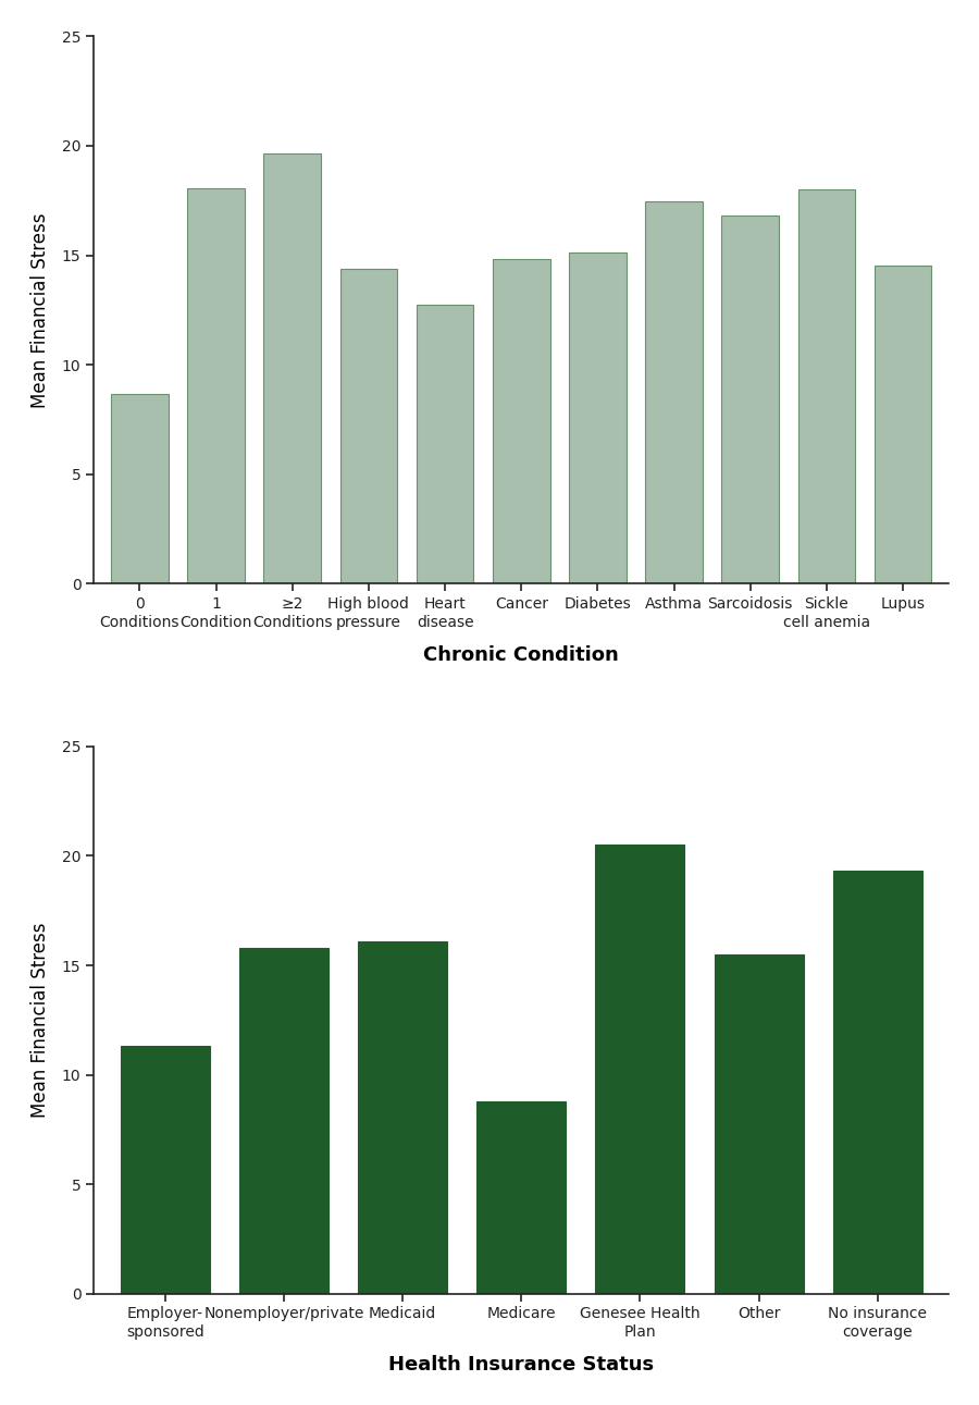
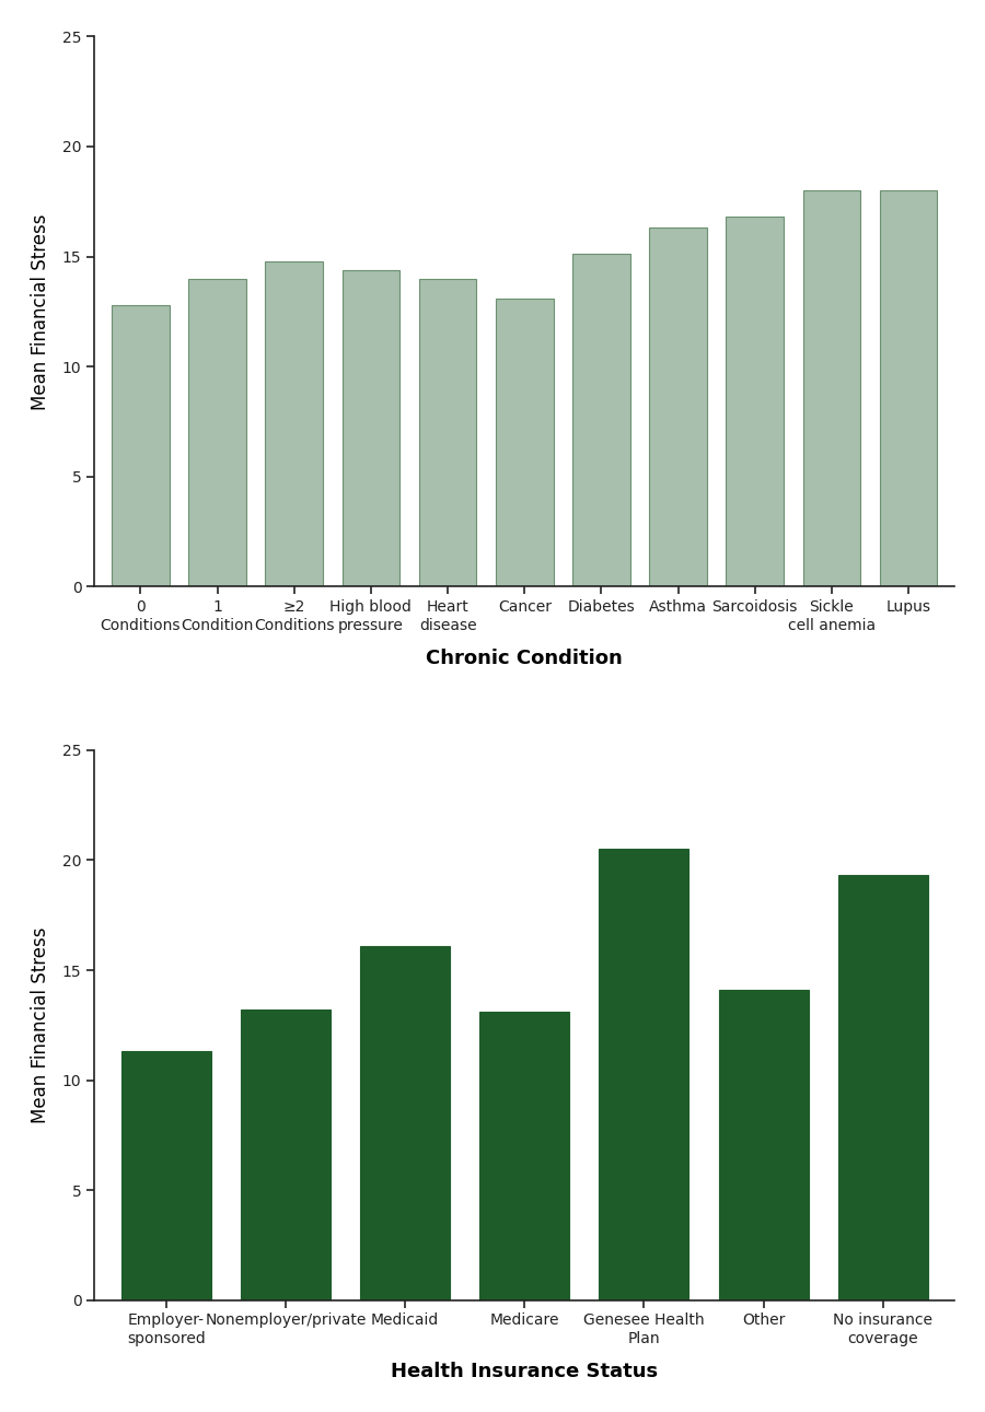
0 Conditions: 8.65 -> 12.80
1 Condition: 18.05 -> 14.00
≥2 Conditions: 19.65 -> 14.80
Heart disease: 12.75 -> 14.00
Cancer: 14.85 -> 13.10
Asthma: 17.45 -> 16.30
Lupus: 14.55 -> 18.00
Nonemployer/private: 15.8 -> 13.2
Medicare: 8.8 -> 13.1
Other: 15.5 -> 14.1
